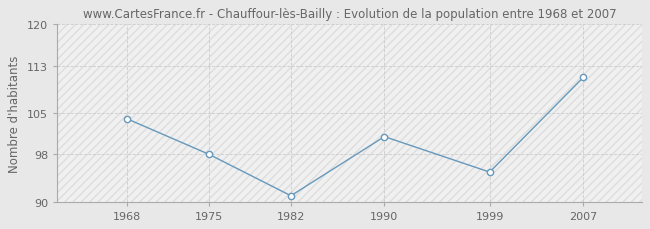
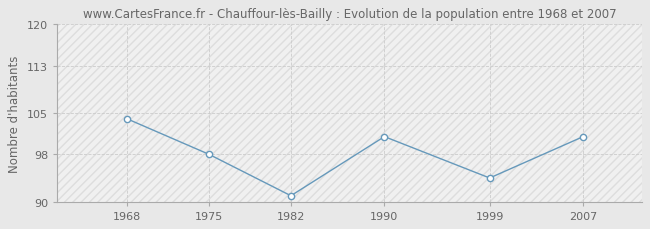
1999: 95 -> 94
2007: 111 -> 101
